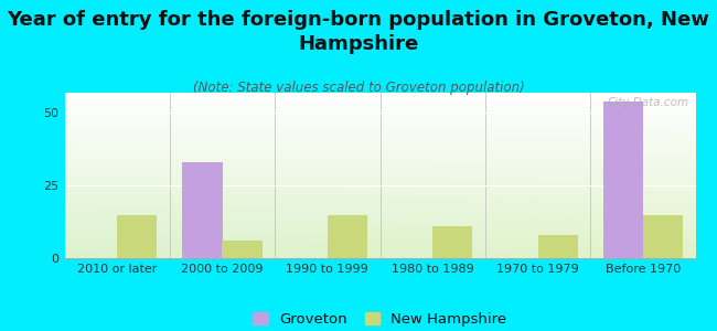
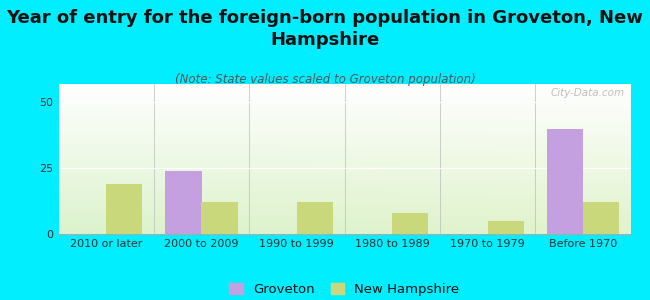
New Hampshire/2010 or later: 15 -> 19
Groveton/2000 to 2009: 33 -> 24
New Hampshire/2000 to 2009: 6 -> 12
New Hampshire/1990 to 1999: 15 -> 12
New Hampshire/1980 to 1989: 11 -> 8
New Hampshire/1970 to 1979: 8 -> 5
Groveton/Before 1970: 54 -> 40
New Hampshire/Before 1970: 15 -> 12
